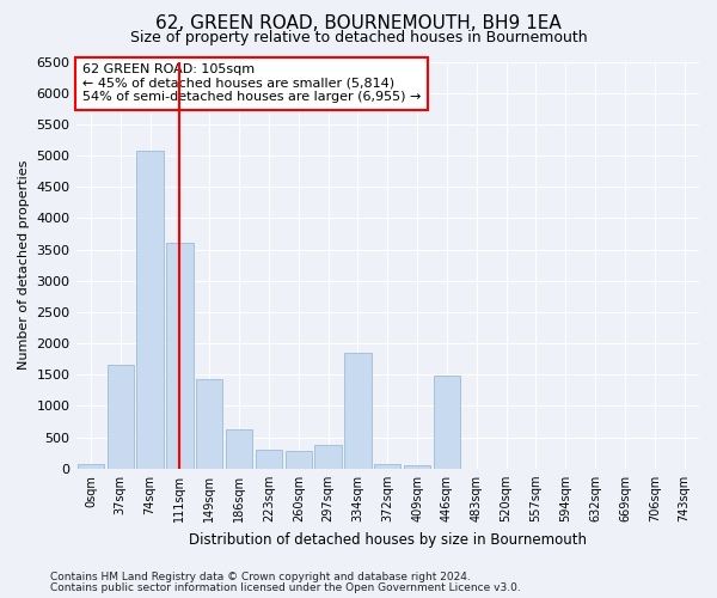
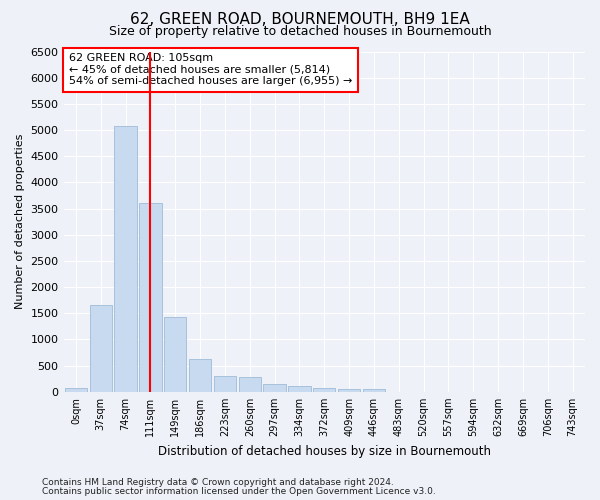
297sqm: 380 -> 140
334sqm: 1840 -> 120
446sqm: 1480 -> 60
